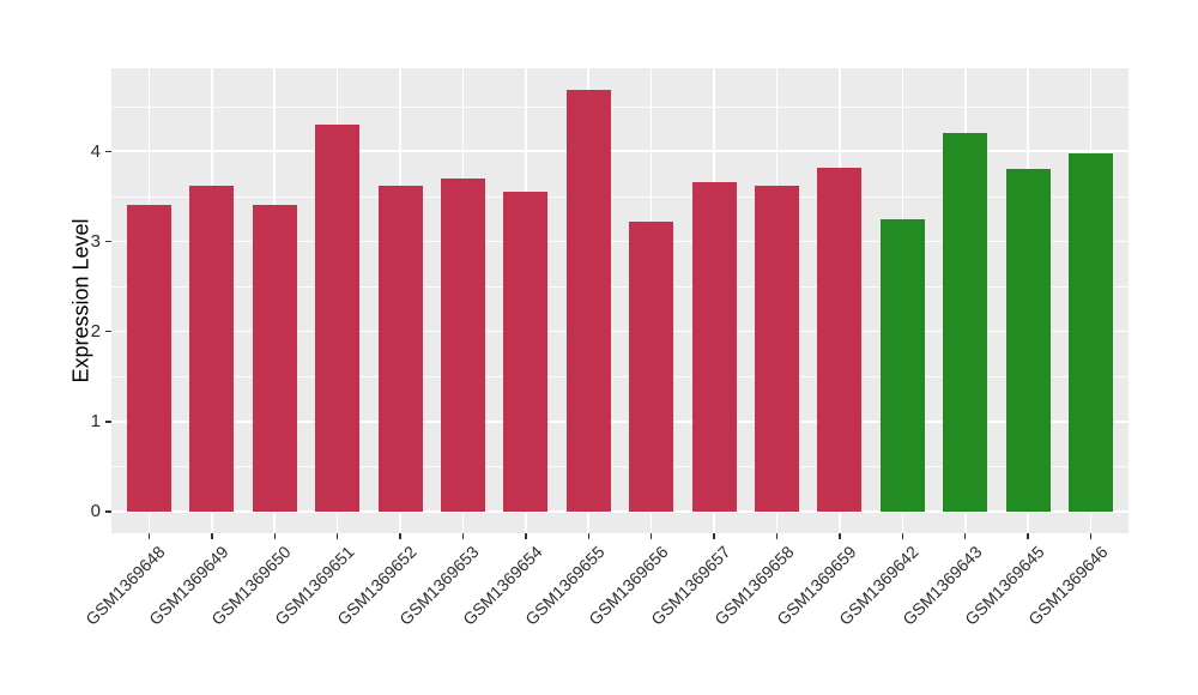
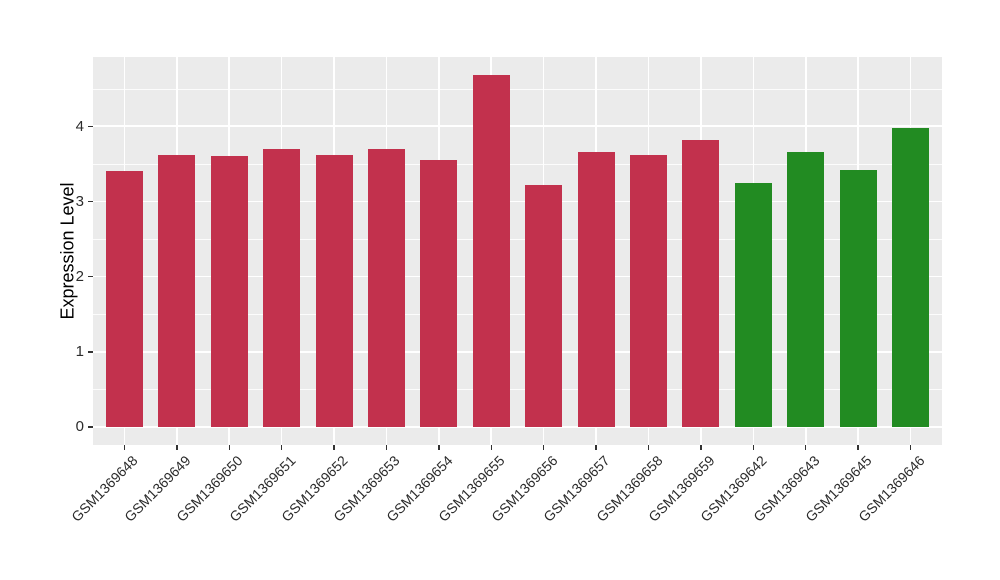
GSM1369650: 3.4 -> 3.6
GSM1369651: 4.3 -> 3.7
GSM1369643: 4.2 -> 3.6
GSM1369645: 3.8 -> 3.4
